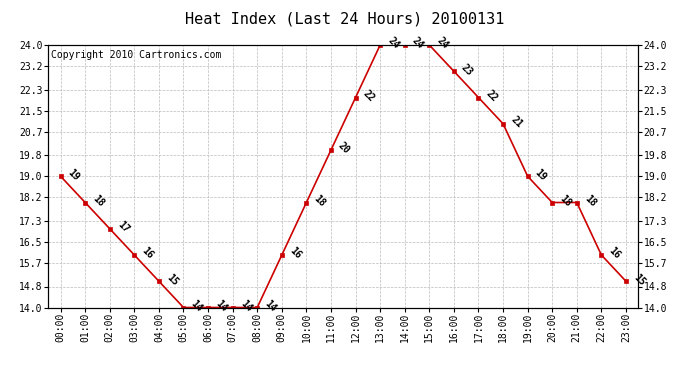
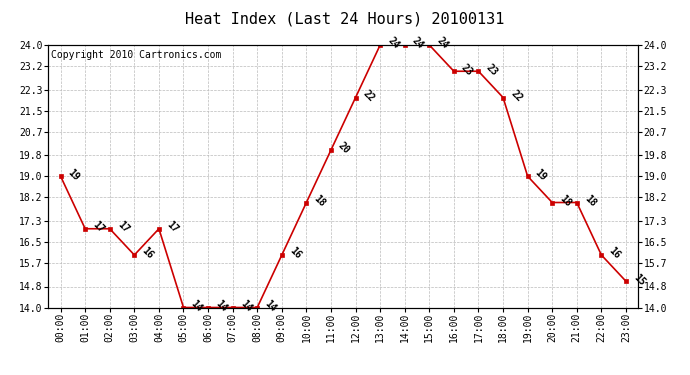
01:00: 18 -> 17
04:00: 15 -> 17
17:00: 22 -> 23
18:00: 21 -> 22
